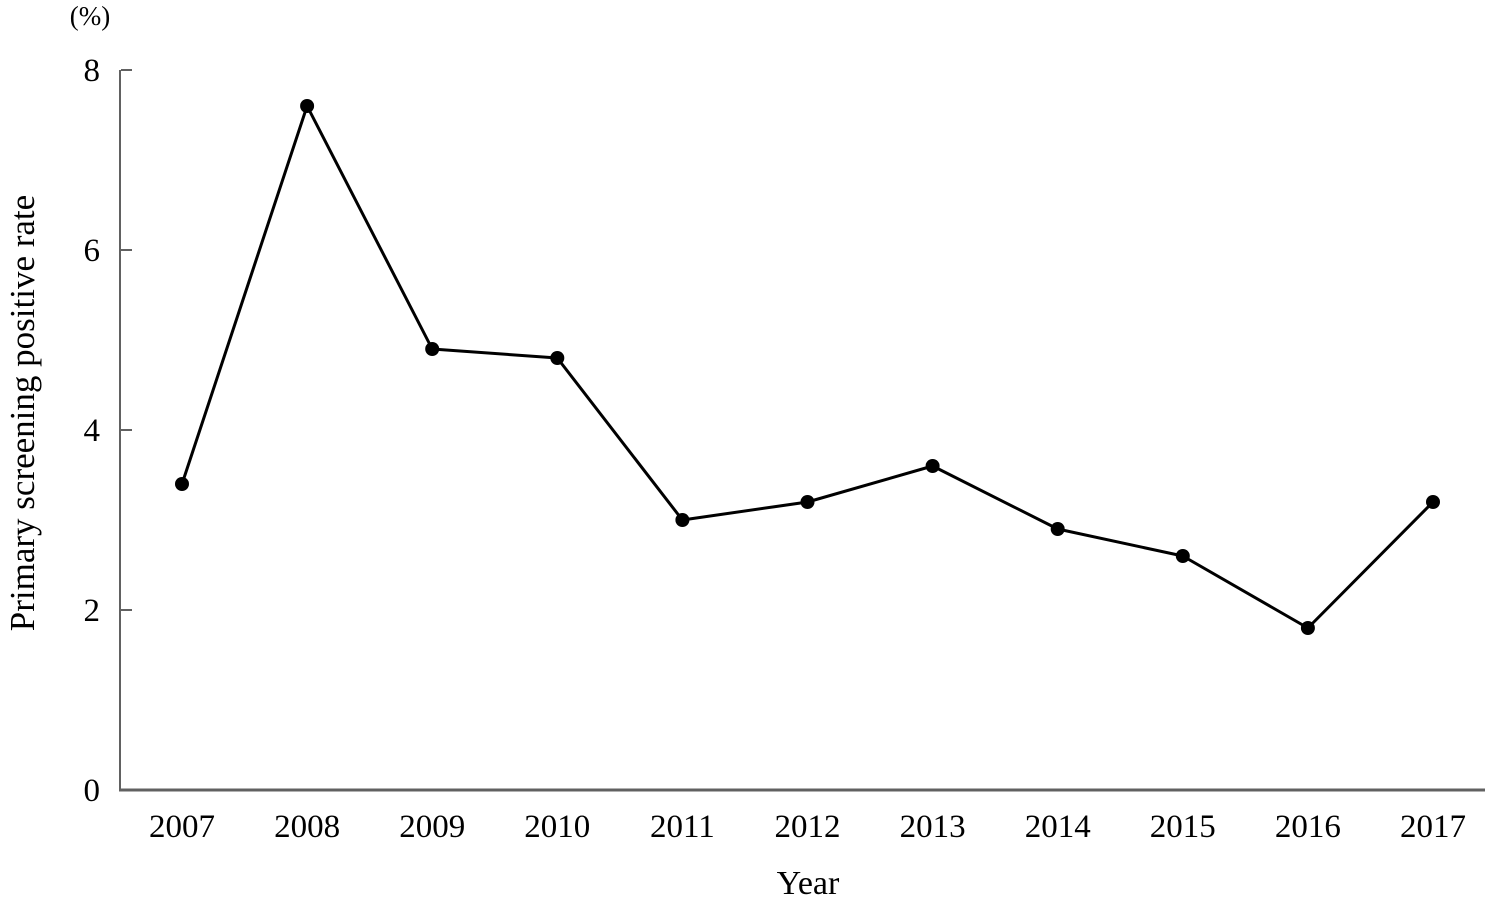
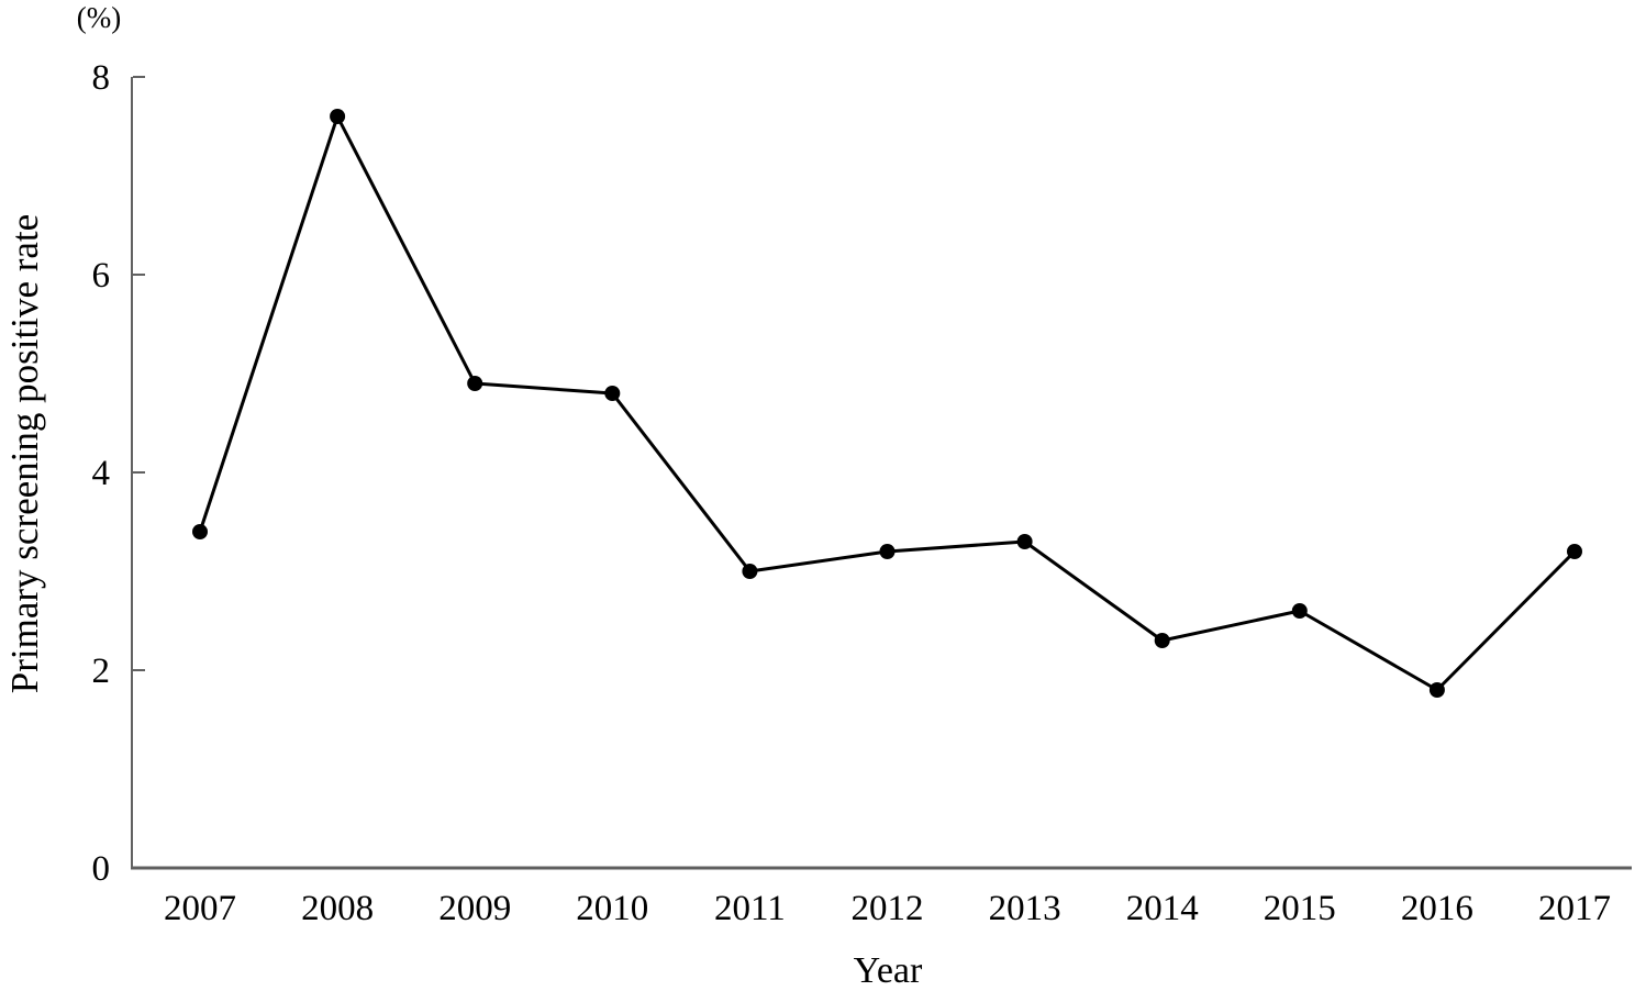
2013: 3.6 -> 3.3
2014: 2.9 -> 2.3
